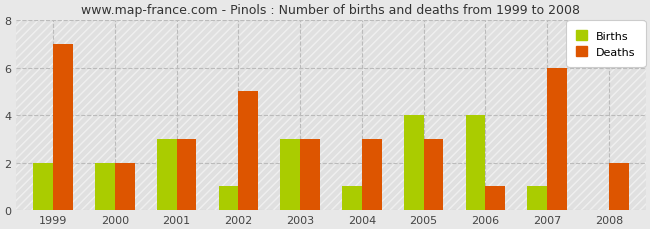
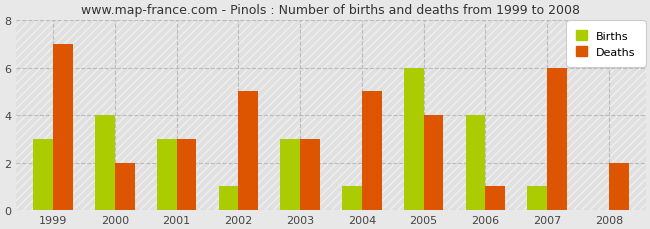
Births/1999: 2 -> 3
Births/2000: 2 -> 4
Deaths/2004: 3 -> 5
Births/2005: 4 -> 6
Deaths/2005: 3 -> 4
